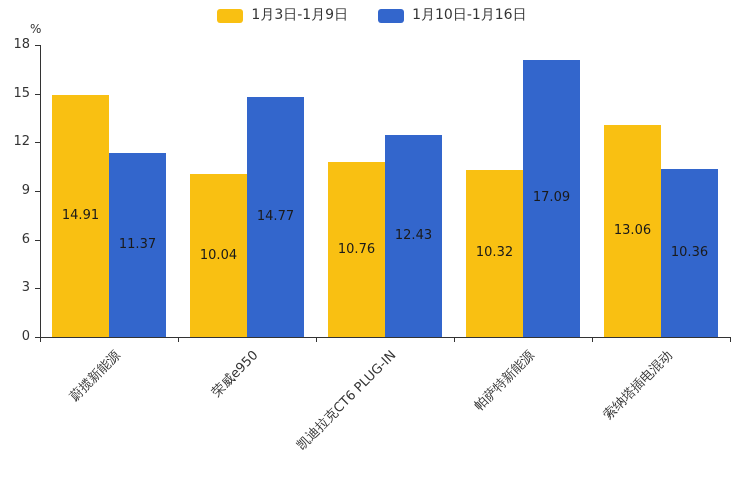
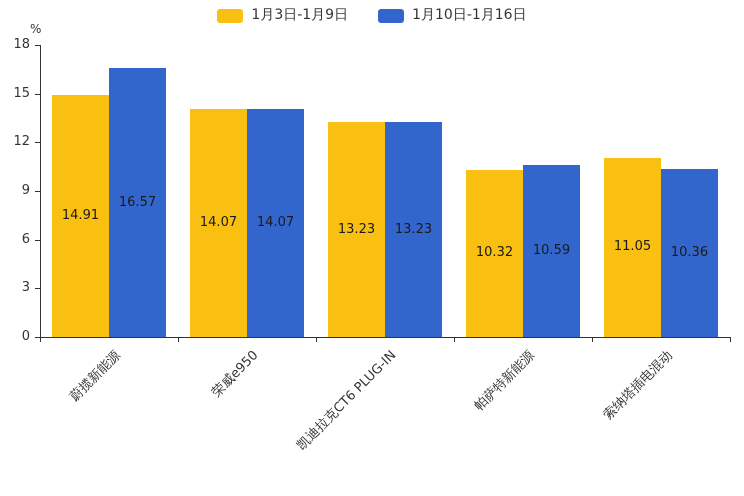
1月10日-1月16日/蔚揽新能源: 11.37 -> 16.57
1月3日-1月9日/荣威e950: 10.04 -> 14.07
1月10日-1月16日/荣威e950: 14.77 -> 14.07
1月3日-1月9日/凯迪拉克CT6 PLUG-IN: 10.76 -> 13.23
1月10日-1月16日/凯迪拉克CT6 PLUG-IN: 12.43 -> 13.23
1月10日-1月16日/帕萨特新能源: 17.09 -> 10.59
1月3日-1月9日/索纳塔插电混动: 13.06 -> 11.05
